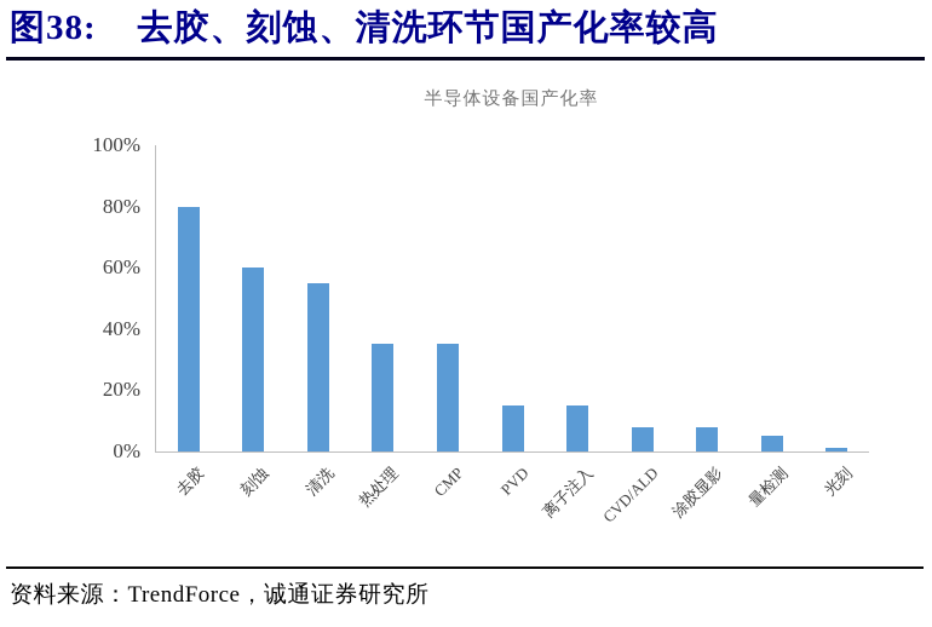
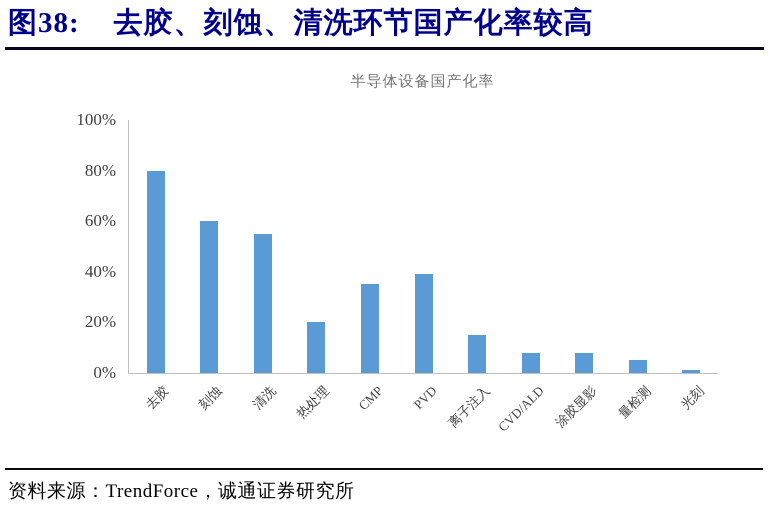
热处理: 35% -> 20%
PVD: 15% -> 39%
